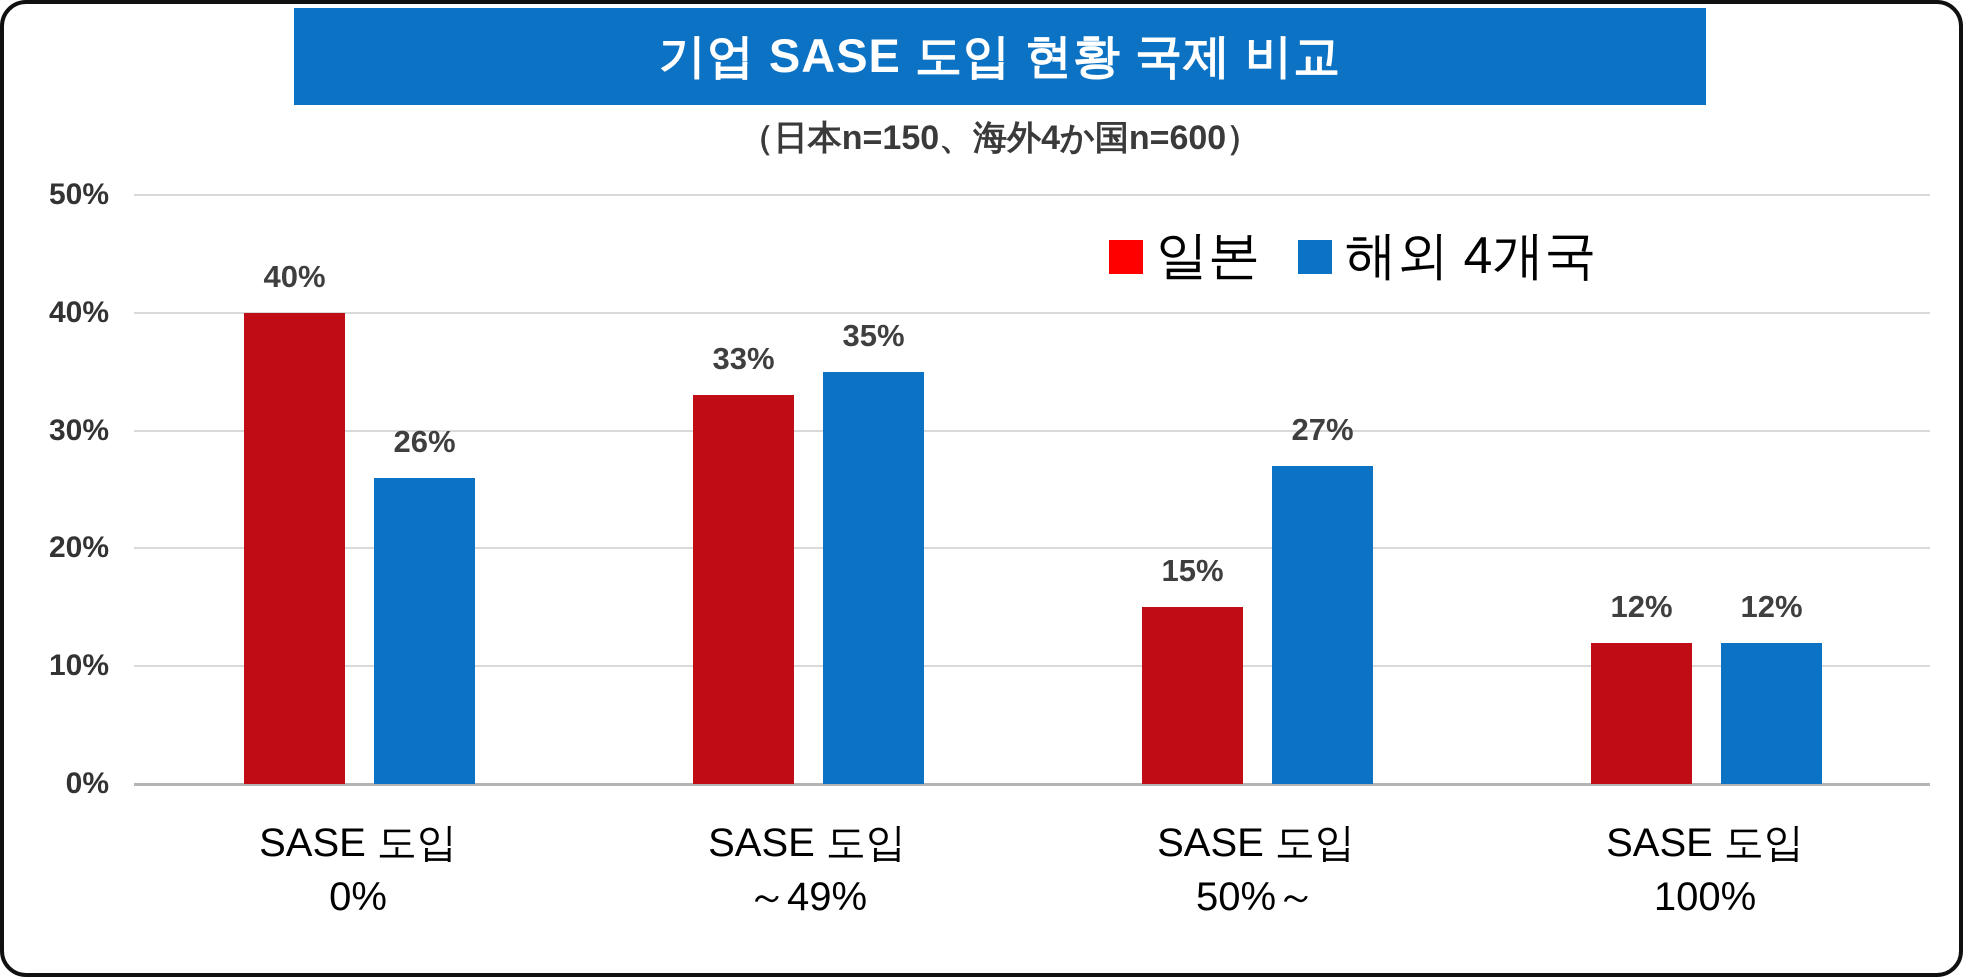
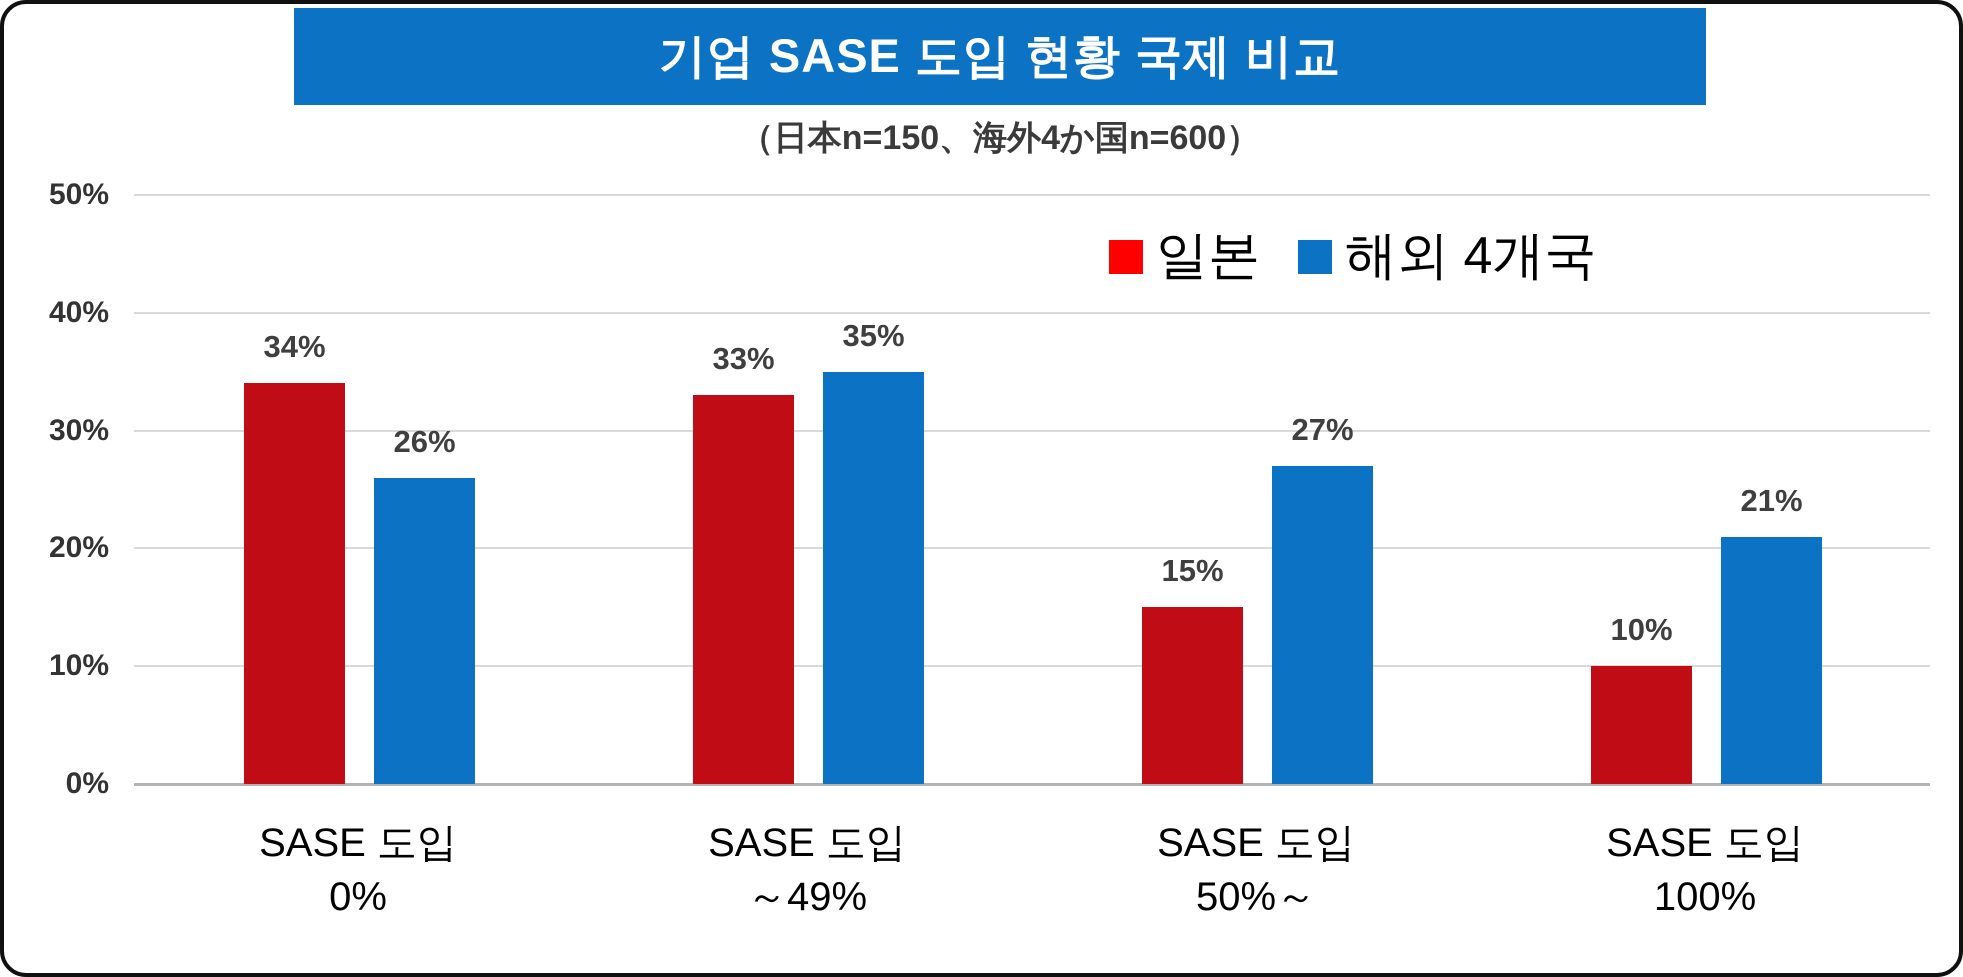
일본/SASE 도입 0%: 40% -> 34%
일본/SASE 도입 100%: 12% -> 10%
해외 4개국/SASE 도입 100%: 12% -> 21%
